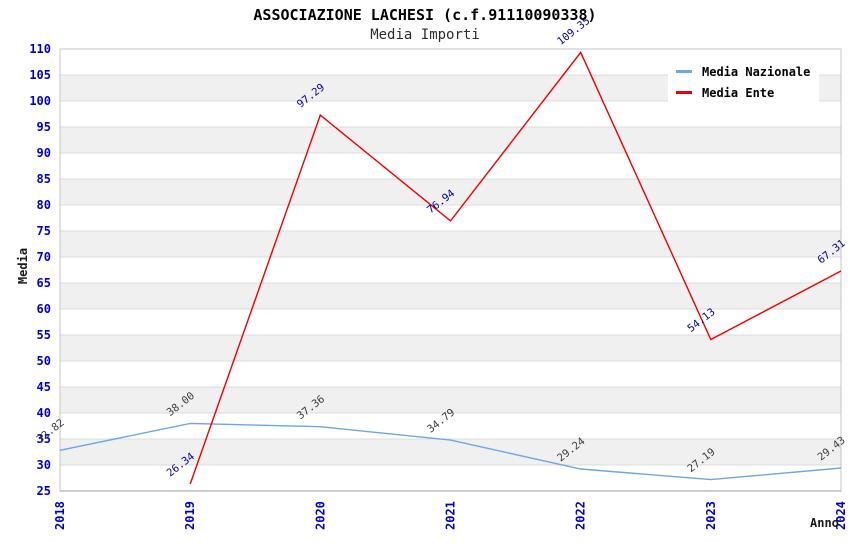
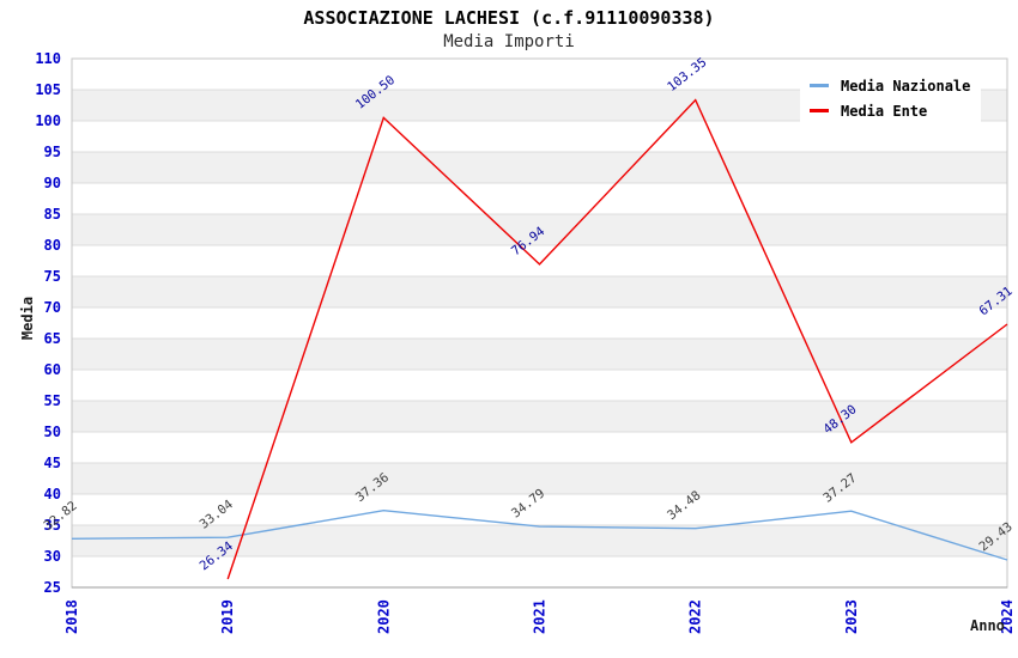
Media Nazionale/2019: 38.00 -> 33.04
Media Ente/2020: 97.29 -> 100.50
Media Nazionale/2022: 29.24 -> 34.48
Media Ente/2022: 109.35 -> 103.35
Media Nazionale/2023: 27.19 -> 37.27
Media Ente/2023: 54.13 -> 48.30
